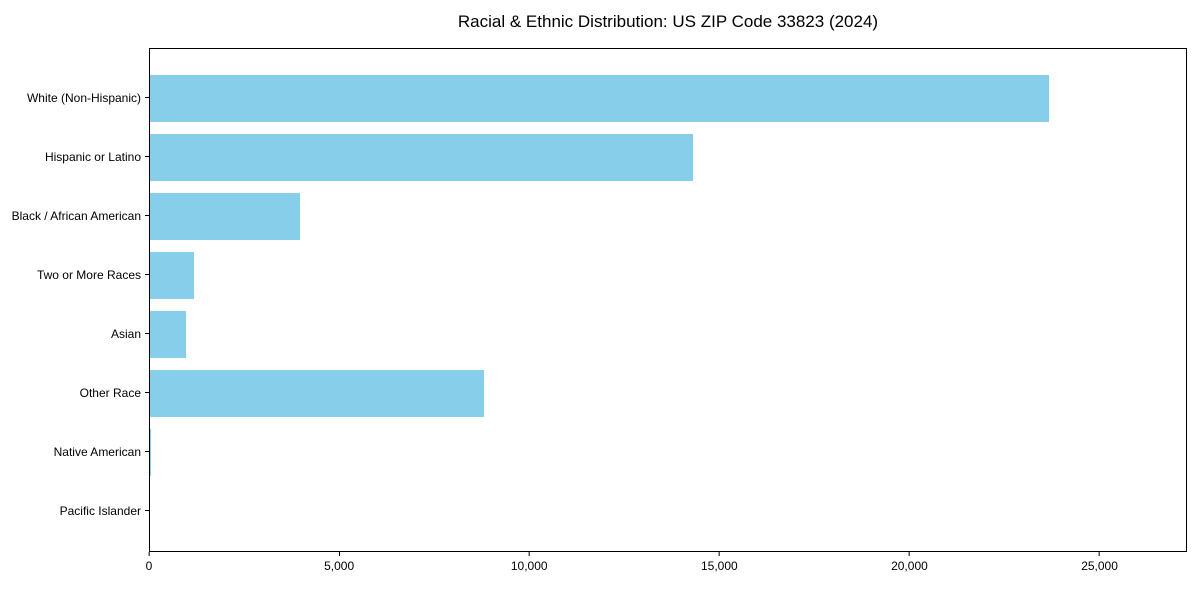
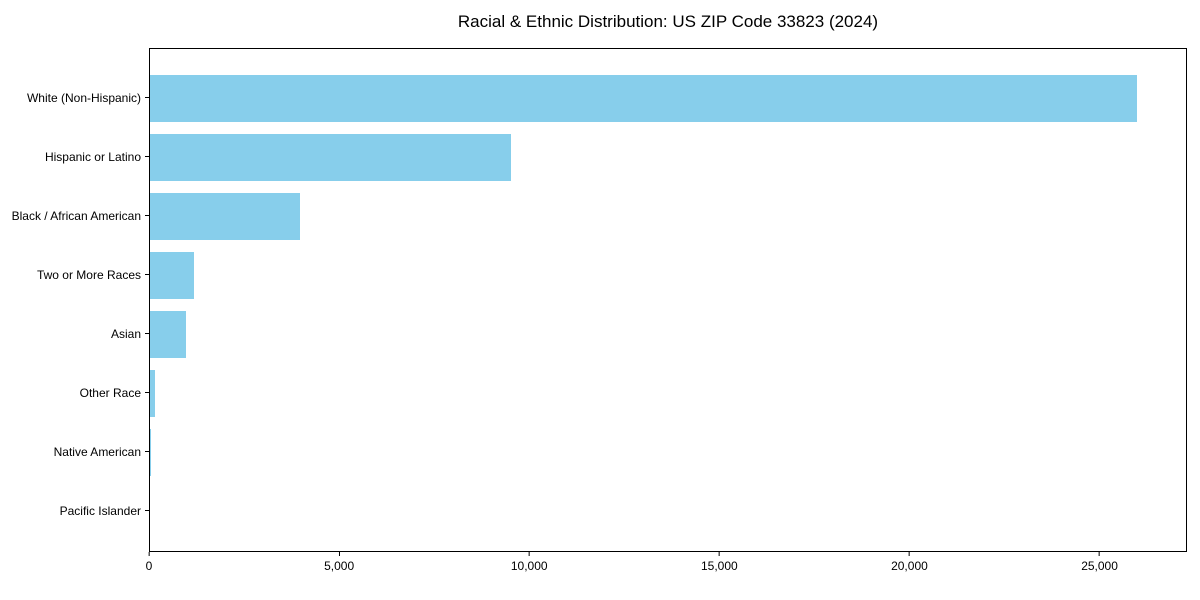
White (Non-Hispanic): 23700 -> 26000
Hispanic or Latino: 14300 -> 9500
Other Race: 8800 -> 100
